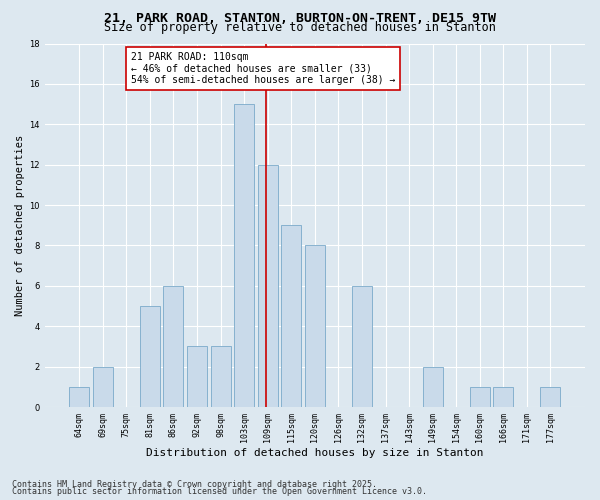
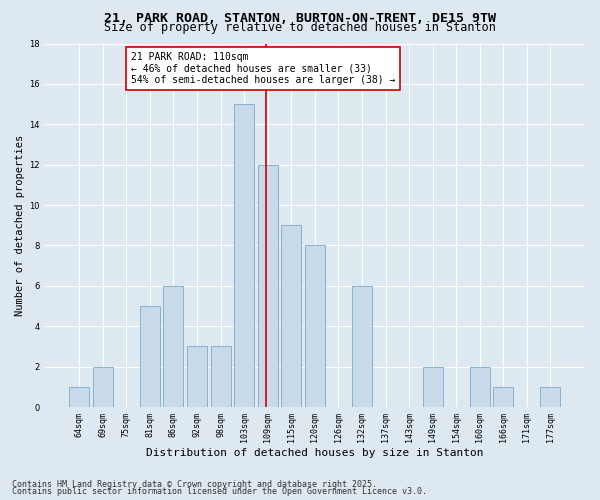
160sqm: 1 -> 2
